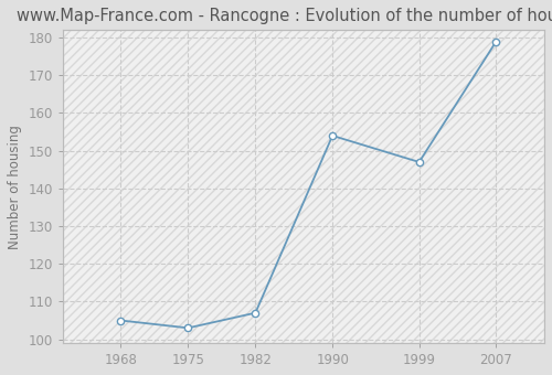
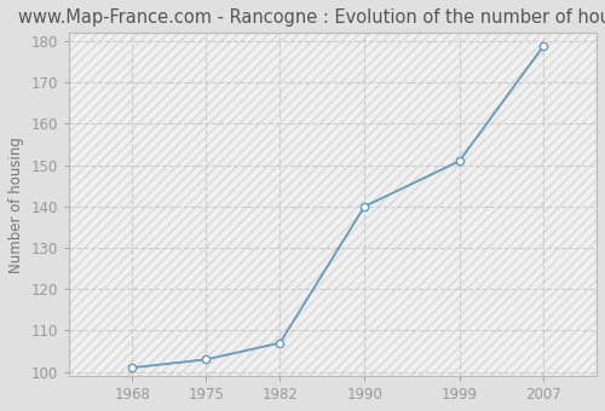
1968: 105 -> 101
1990: 154 -> 140
1999: 147 -> 151
